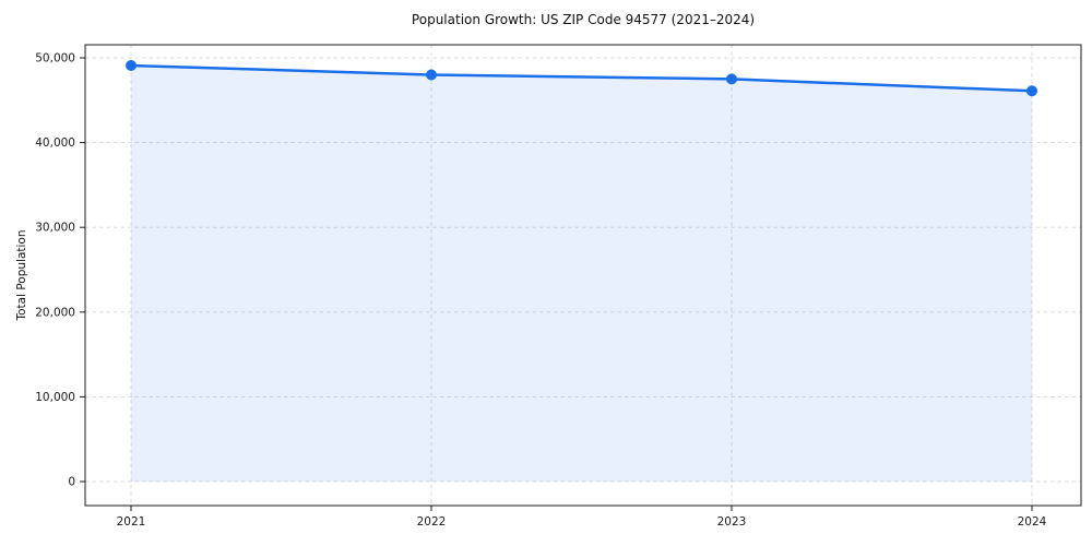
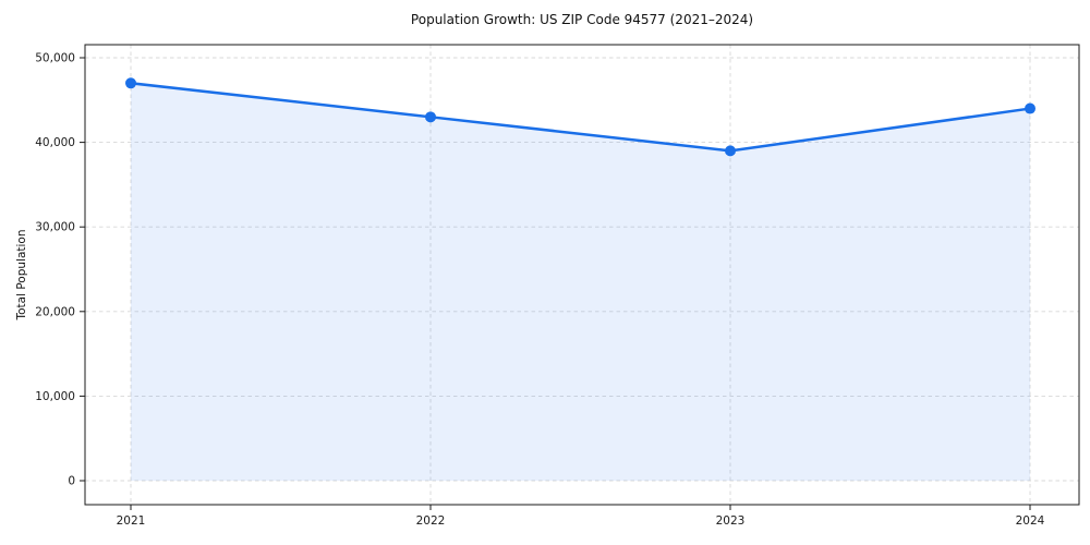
2021: 49000 -> 47000
2022: 48000 -> 43000
2023: 48000 -> 39000
2024: 46000 -> 44000
